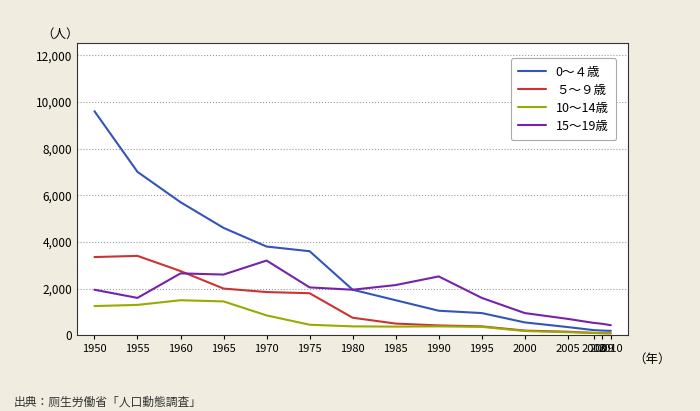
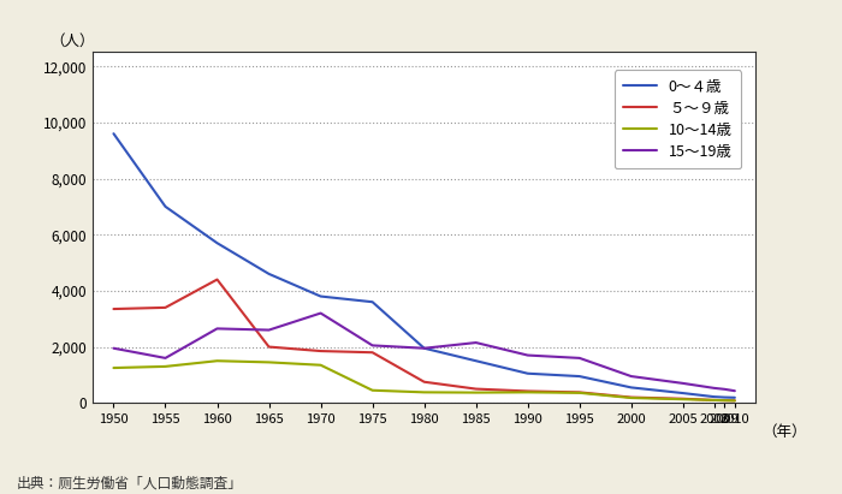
５～９歳/1960: 2,750 -> 4,400
10～14歳/1970: 850 -> 1,350
15～19歳/1990: 2,520 -> 1,700
